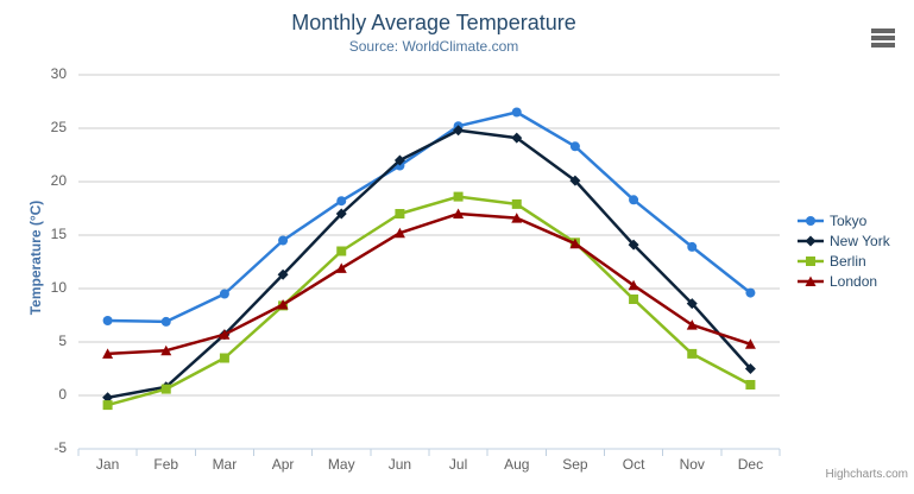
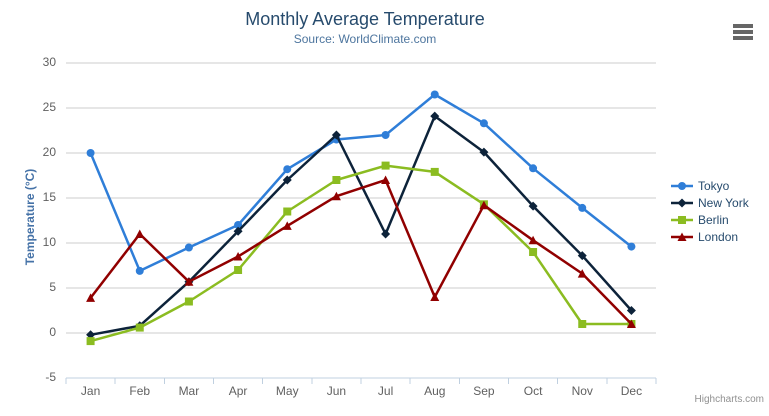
Tokyo/Jan: 7 -> 20
London/Feb: 4 -> 11
Tokyo/Apr: 14 -> 12
Berlin/Apr: 8 -> 7
Tokyo/Jul: 25 -> 22
New York/Jul: 25 -> 11
London/Aug: 17 -> 4
Berlin/Nov: 4 -> 1
London/Dec: 5 -> 1
